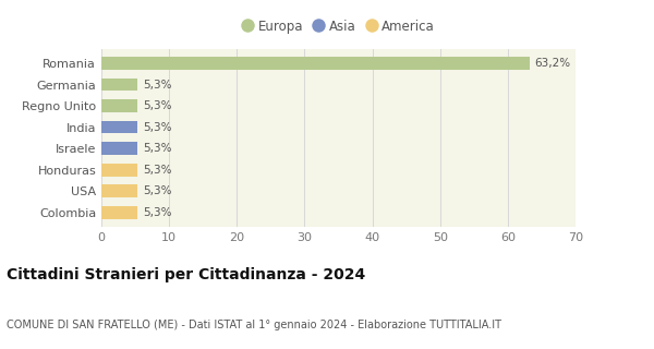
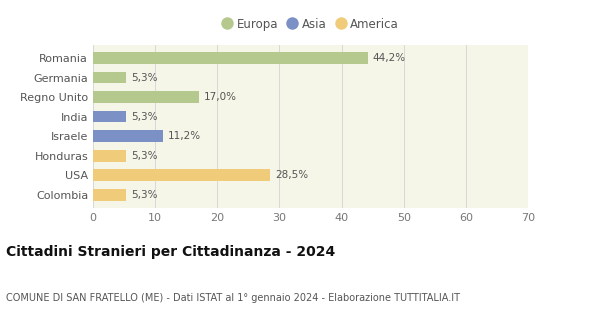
Romania: 63,2% -> 44,2%
Regno Unito: 5,3% -> 17,0%
Israele: 5,3% -> 11,2%
USA: 5,3% -> 28,5%
